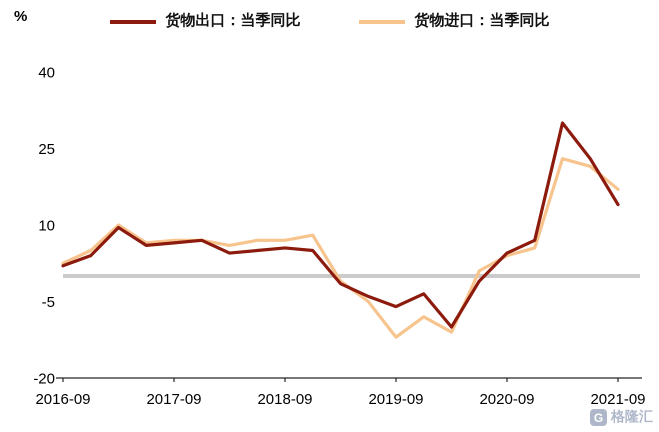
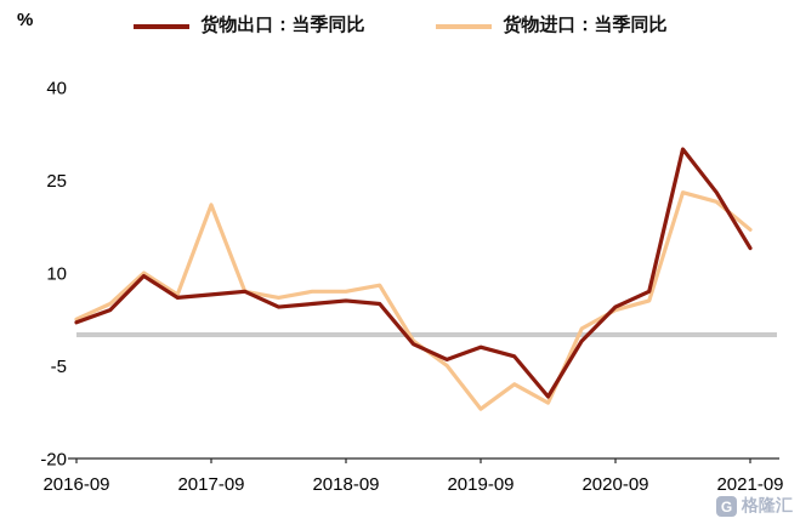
货物进口：当季同比/2017-09: 7 -> 21
货物出口：当季同比/2019-09: -6 -> -2
